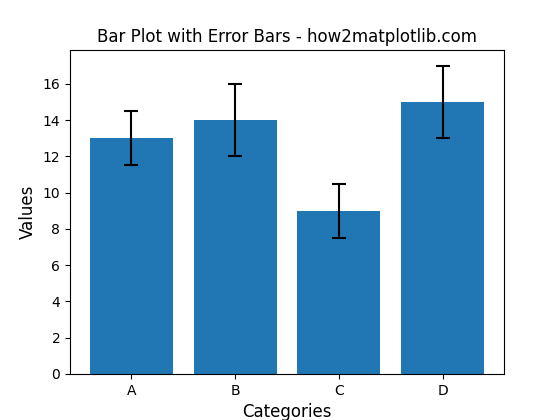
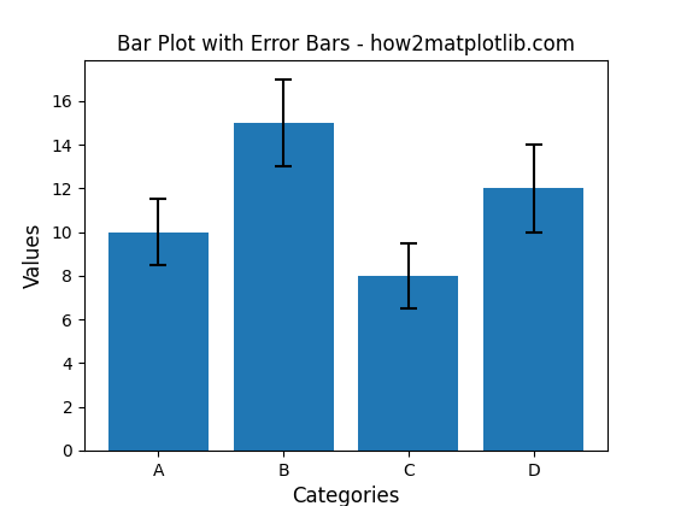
A: 13 -> 10
B: 14 -> 15
C: 9 -> 8
D: 15 -> 12
